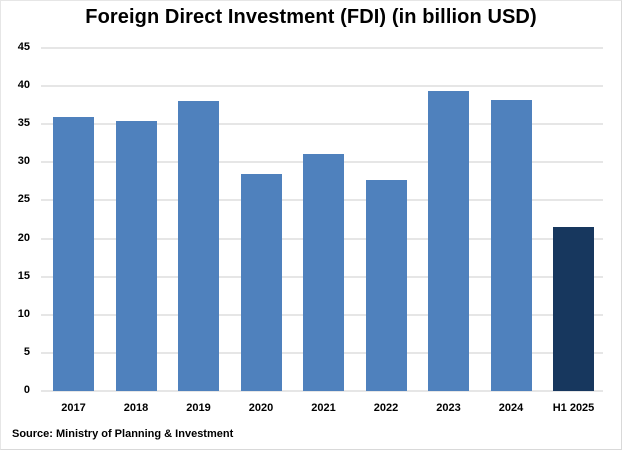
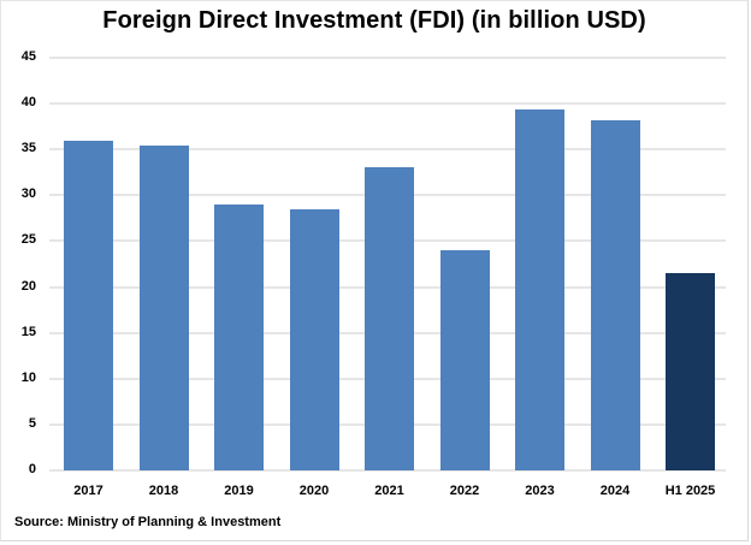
2019: 38 -> 29
2021: 31 -> 33
2022: 28 -> 24
